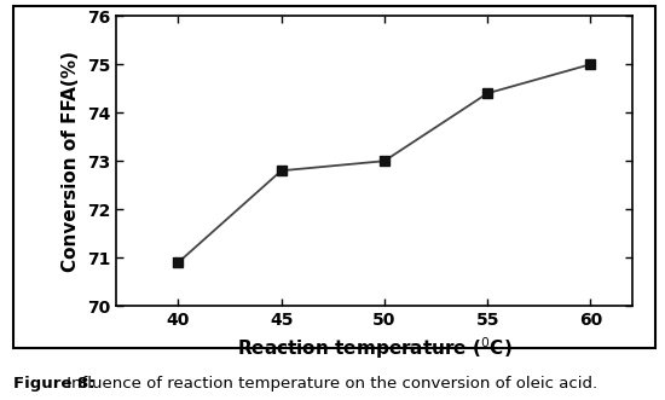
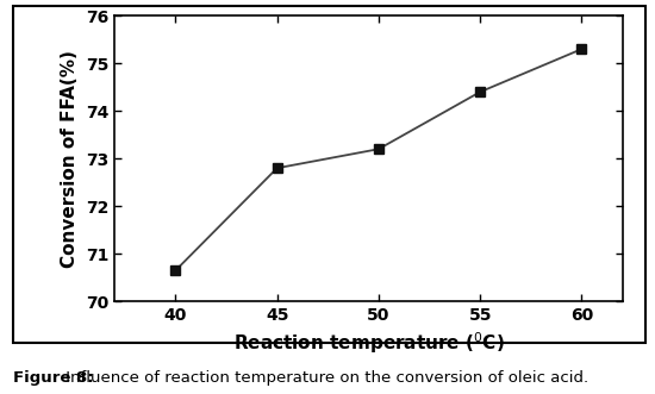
40: 70.90 -> 70.65
50: 73.00 -> 73.20
60: 75.00 -> 75.30
